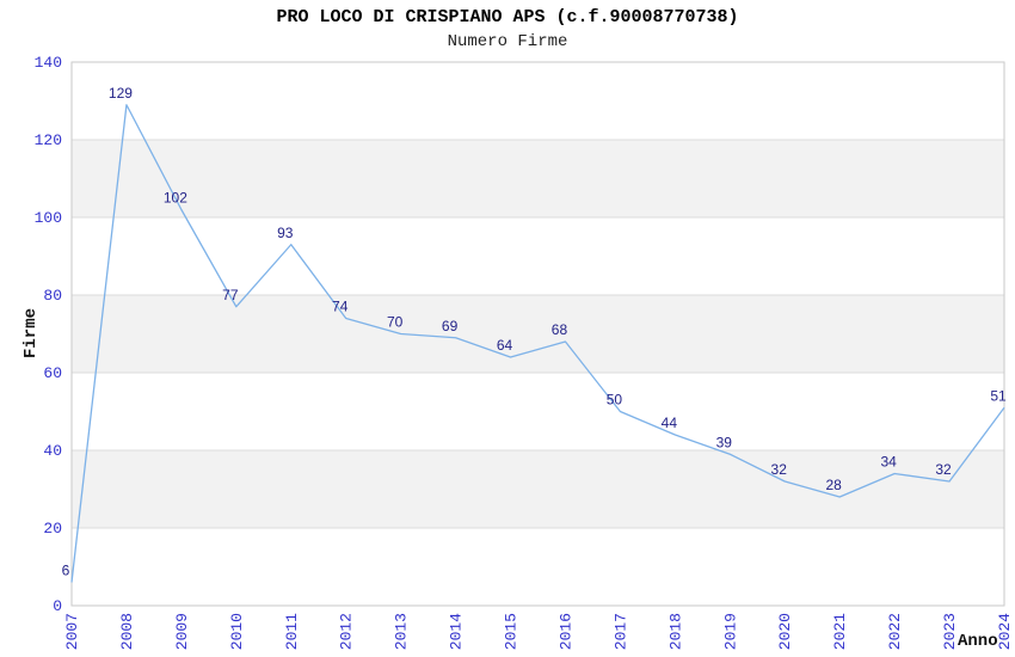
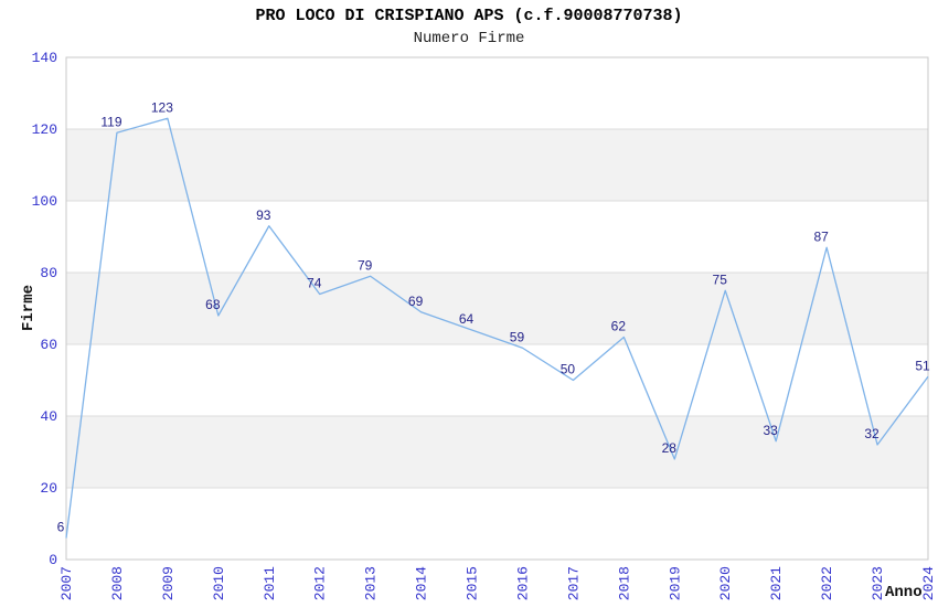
2008: 129 -> 119
2009: 102 -> 123
2010: 77 -> 68
2013: 70 -> 79
2016: 68 -> 59
2018: 44 -> 62
2019: 39 -> 28
2020: 32 -> 75
2021: 28 -> 33
2022: 34 -> 87
